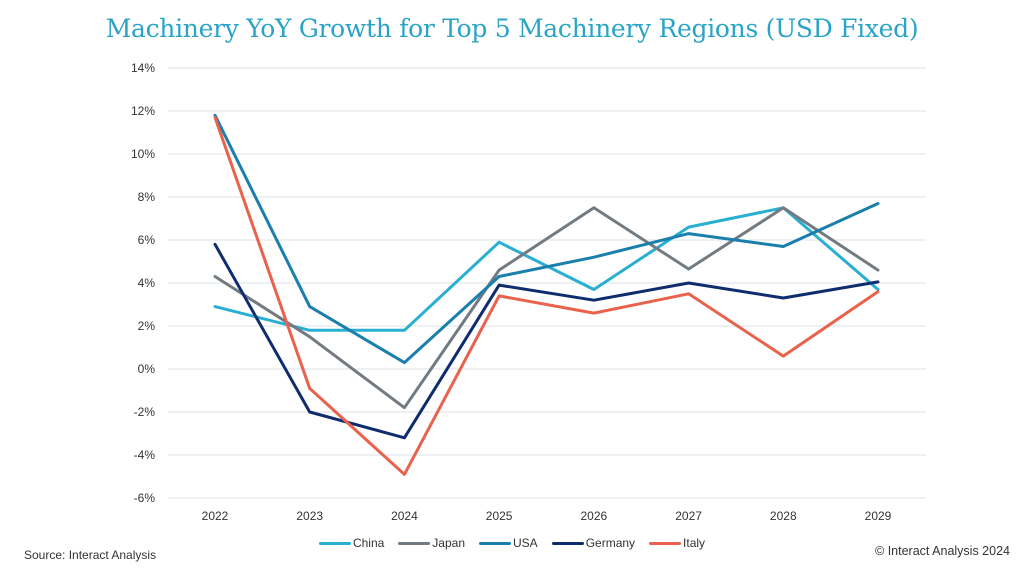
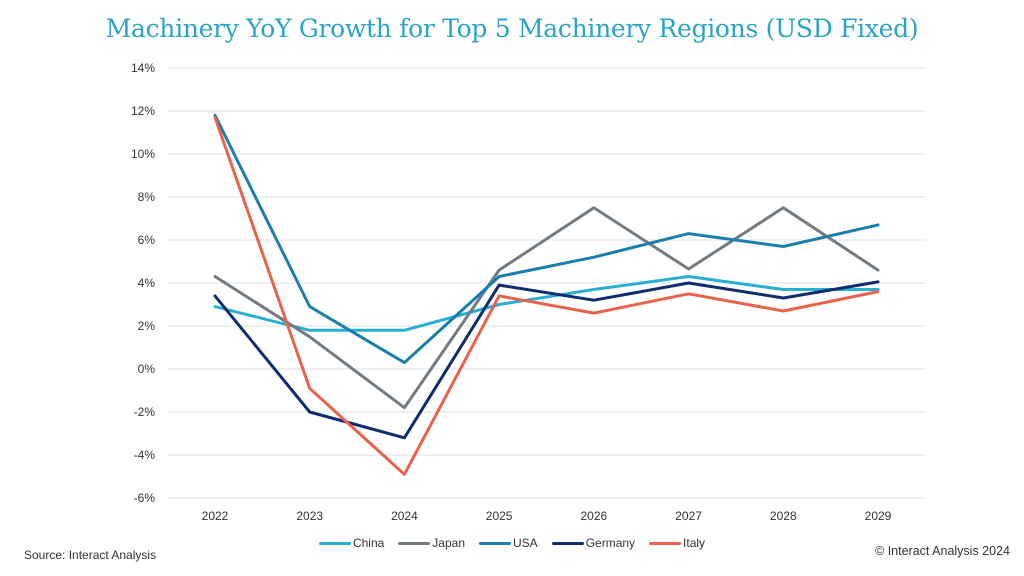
Germany/2022: 5.8% -> 3.4%
China/2025: 5.9% -> 3.0%
China/2027: 6.6% -> 4.3%
China/2028: 7.5% -> 3.7%
Italy/2028: 0.6% -> 2.7%
USA/2029: 7.7% -> 6.7%
